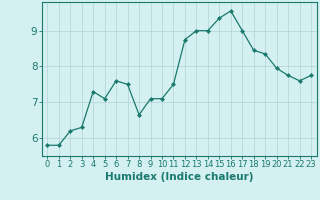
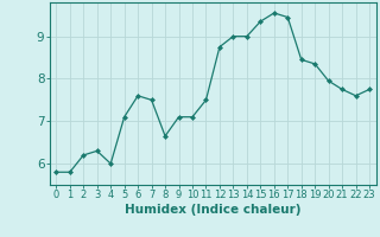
4: 7.30 -> 6.00
17: 9.00 -> 9.45
